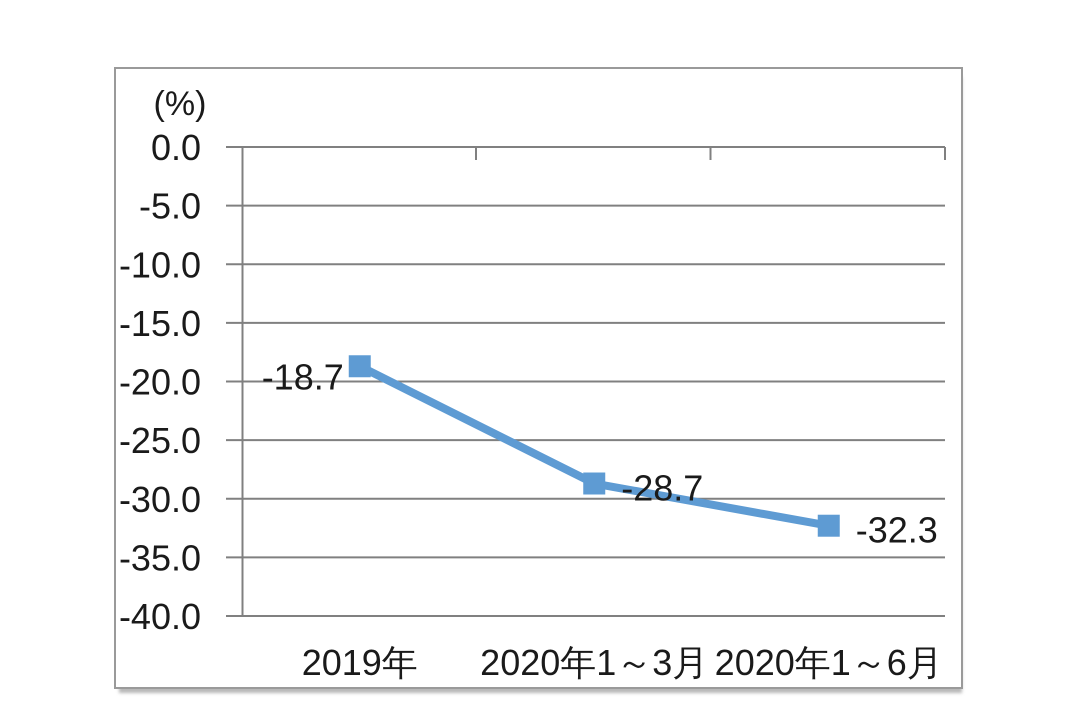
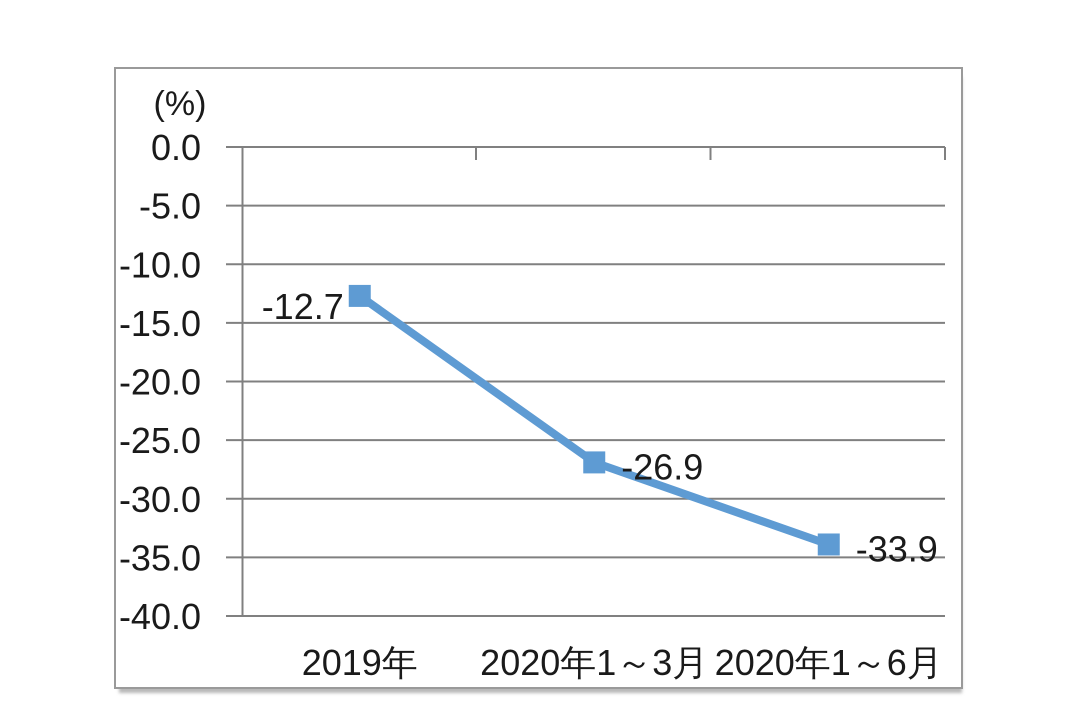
2019年: -18.7 -> -12.7
2020年1～3月: -28.7 -> -26.9
2020年1～6月: -32.3 -> -33.9
